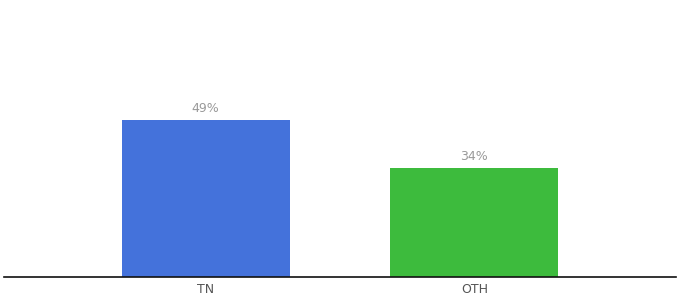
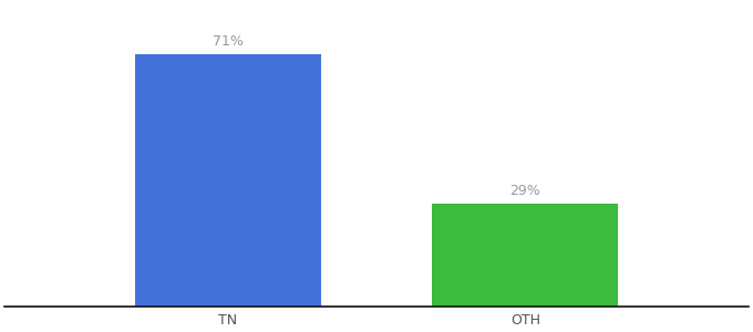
TN: 49% -> 71%
OTH: 34% -> 29%
